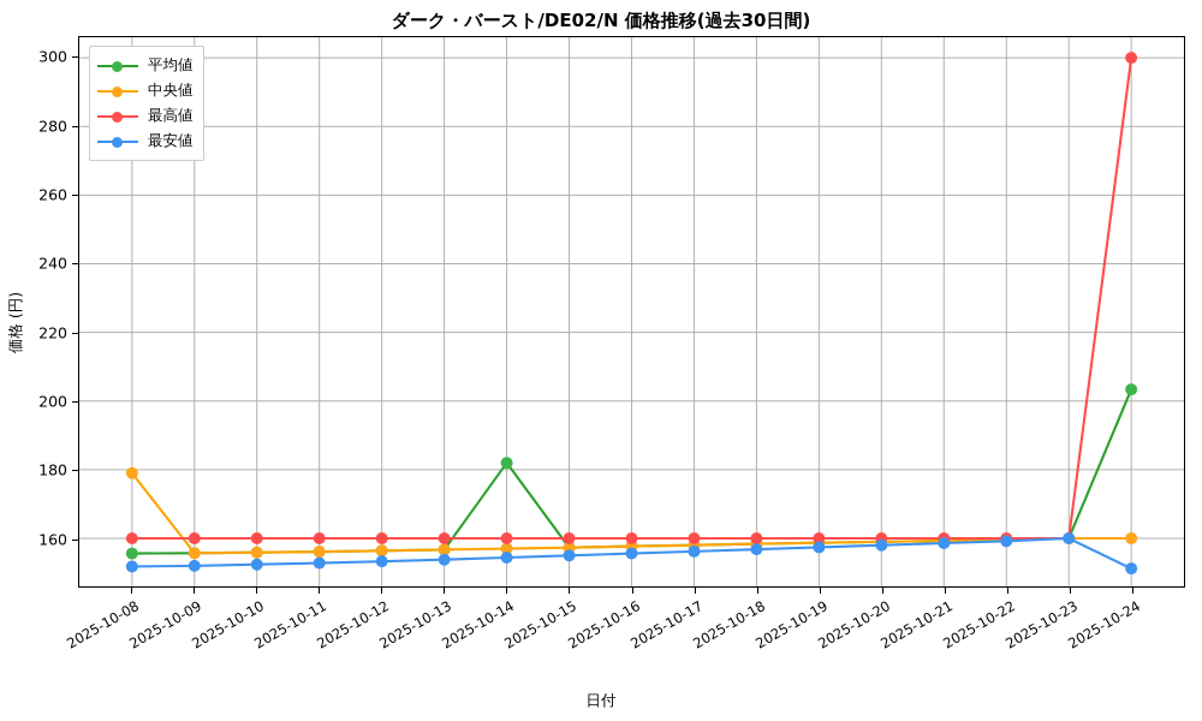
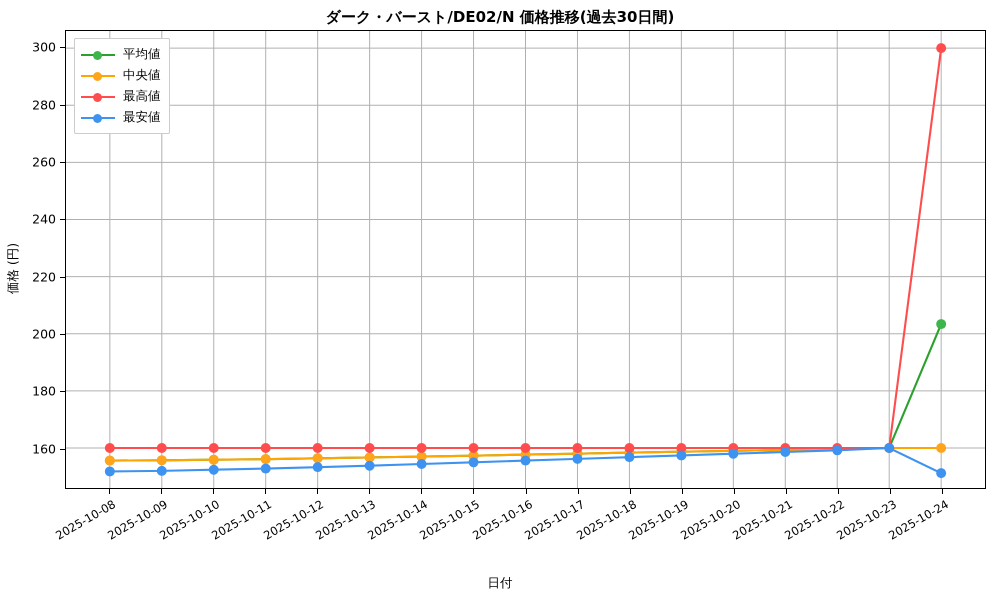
中央値/2025-10-08: 179 -> 156
平均値/2025-10-14: 182 -> 157
